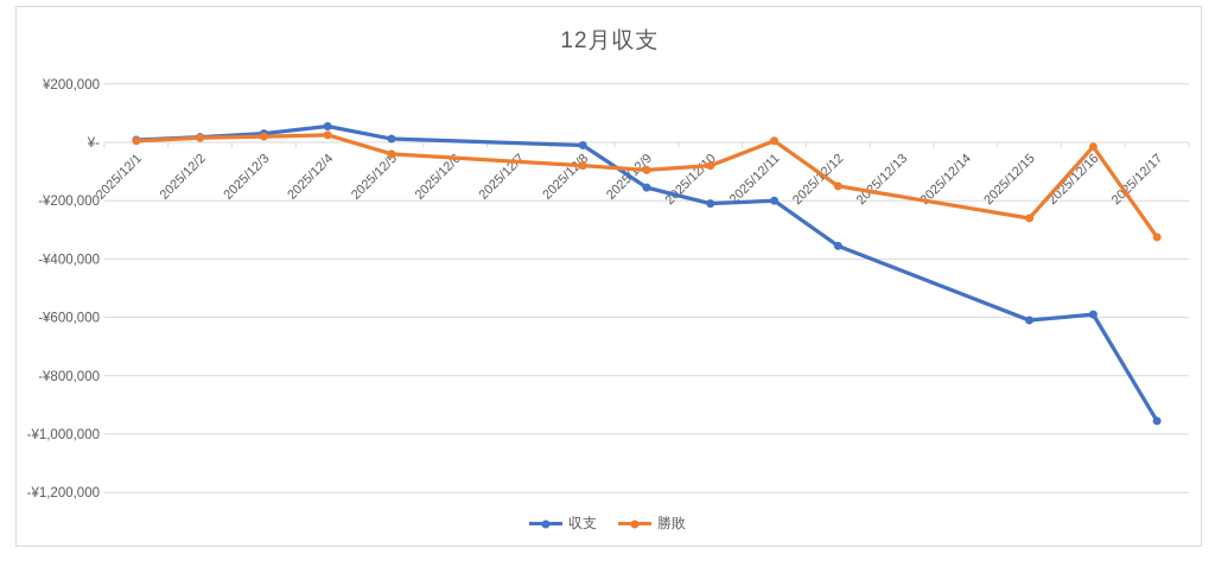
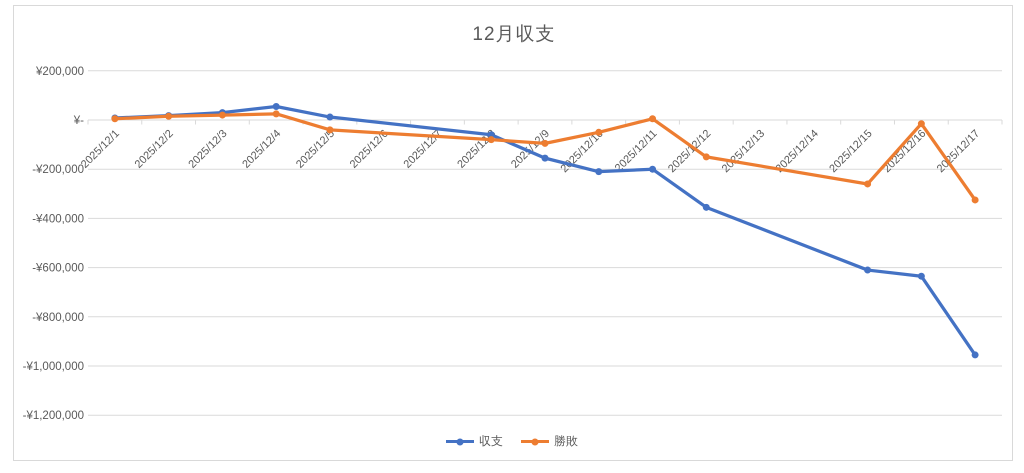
収支/2025/12/8: -¥10000 -> -¥60000
勝敗/2025/12/10: -¥80000 -> -¥50000
収支/2025/12/16: -¥590000 -> -¥640000
